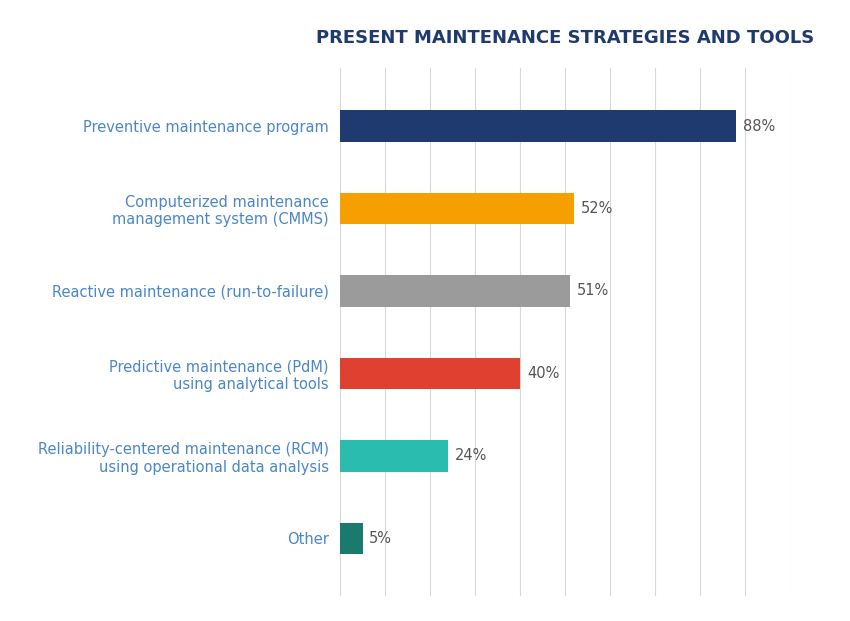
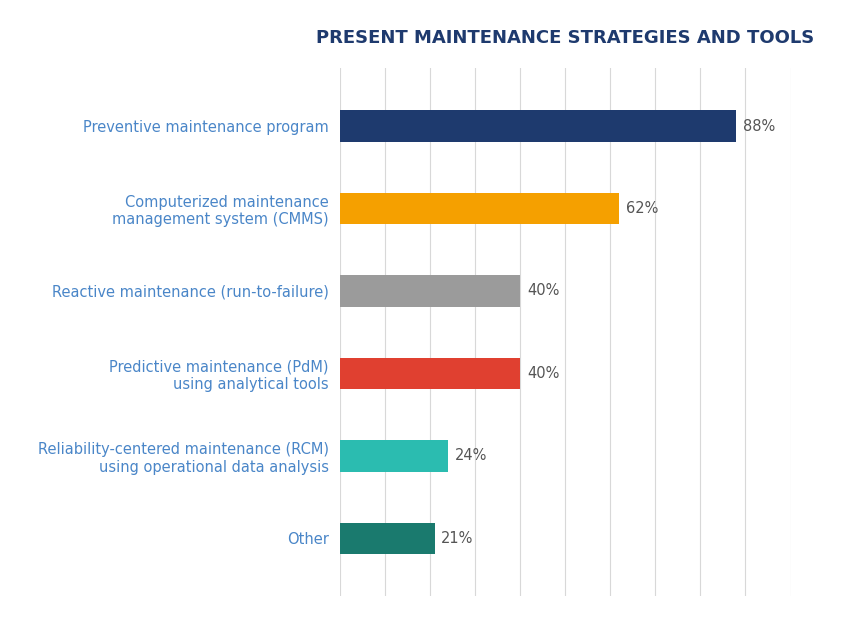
Computerized maintenance management system (CMMS): 52% -> 62%
Reactive maintenance (run-to-failure): 51% -> 40%
Other: 5% -> 21%
